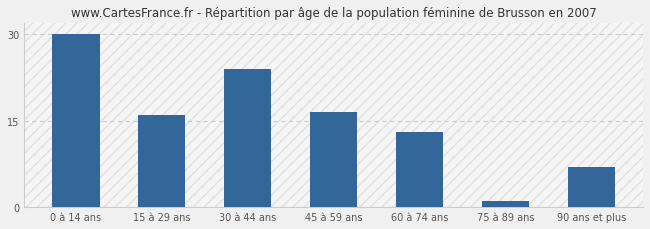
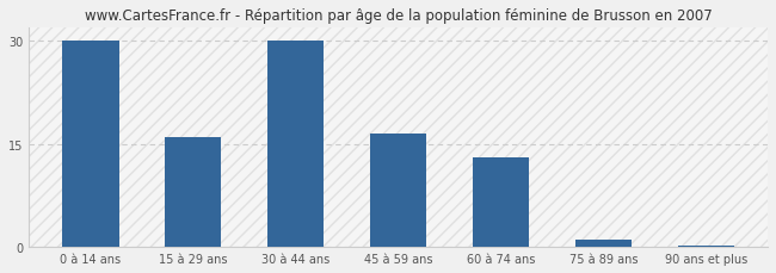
30 à 44 ans: 24.0 -> 30.0
90 ans et plus: 7.0 -> 0.2
